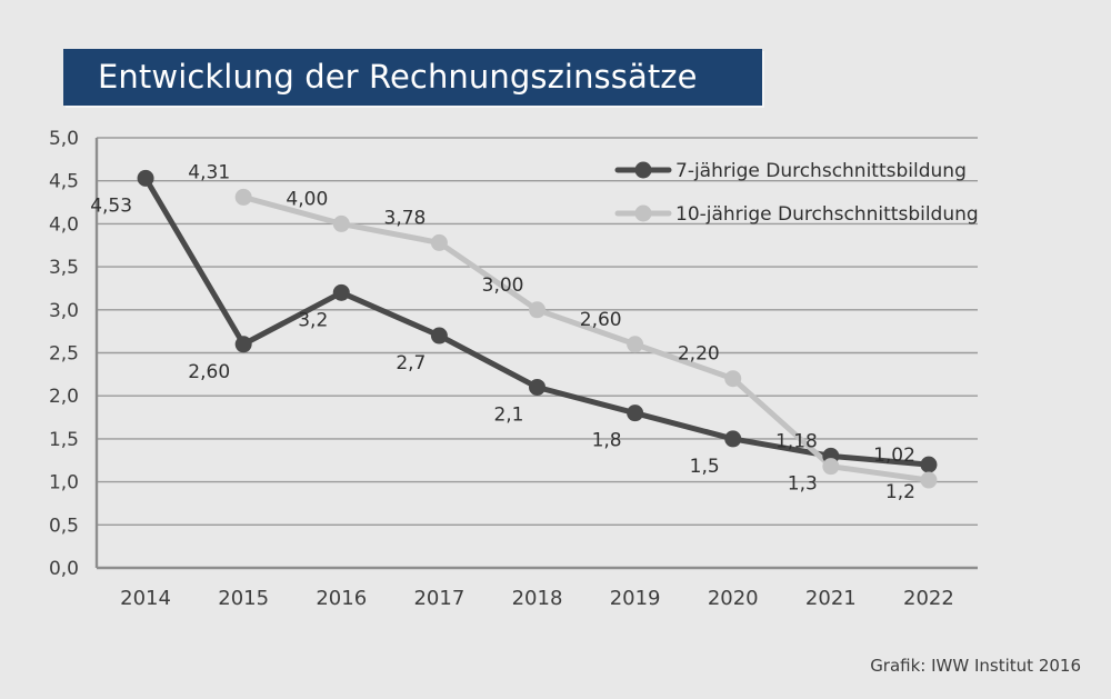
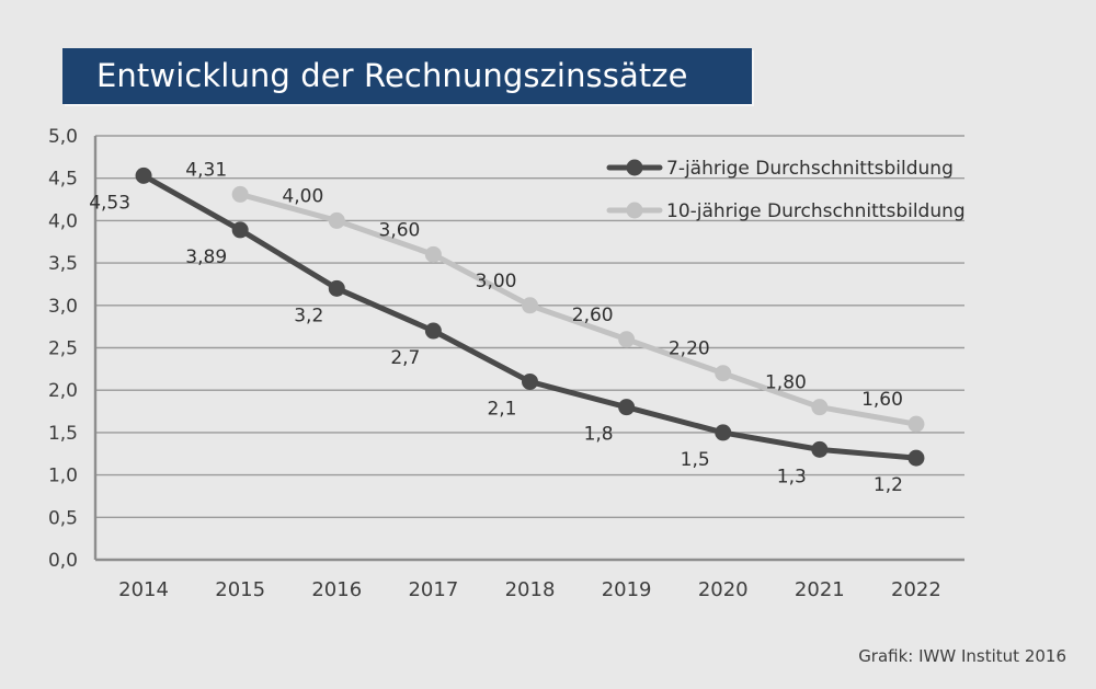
7-jährige Durchschnittsbildung/2015: 2,60 -> 3,89
10-jährige Durchschnittsbildung/2017: 3,78 -> 3,60
10-jährige Durchschnittsbildung/2021: 1,18 -> 1,80
10-jährige Durchschnittsbildung/2022: 1,02 -> 1,60
